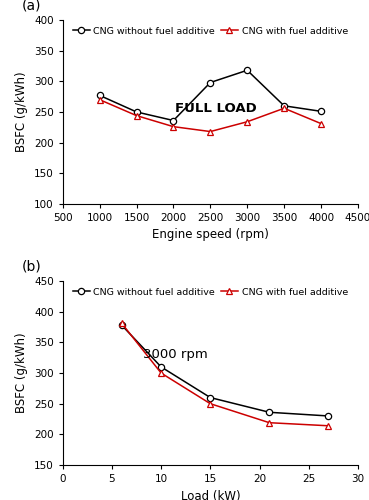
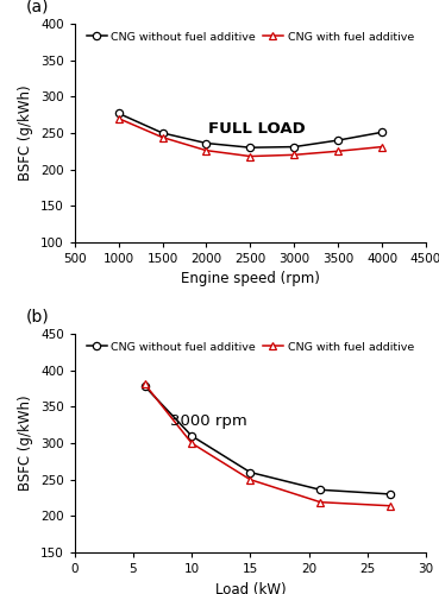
CNG without fuel additive/2500: 298 -> 230
CNG without fuel additive/3000: 318 -> 231
CNG with fuel additive/3000: 234 -> 220
CNG without fuel additive/3500: 260 -> 240
CNG with fuel additive/3500: 256 -> 225
